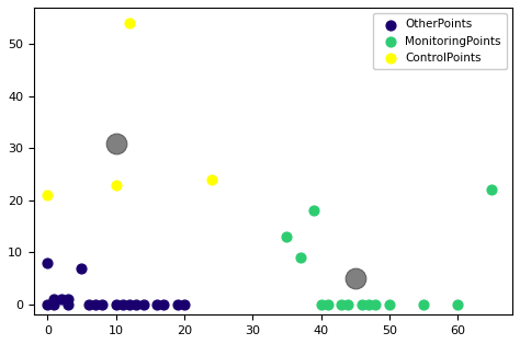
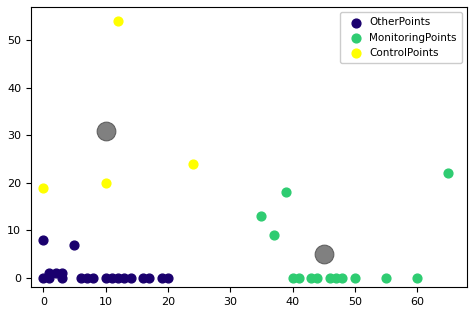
ControlPoints/0: 21 -> 19
ControlPoints/10: 23 -> 20
